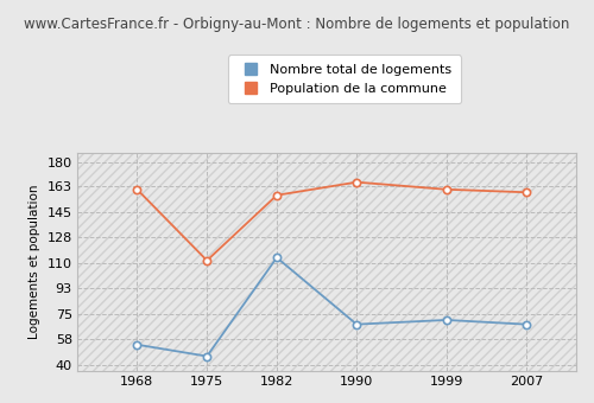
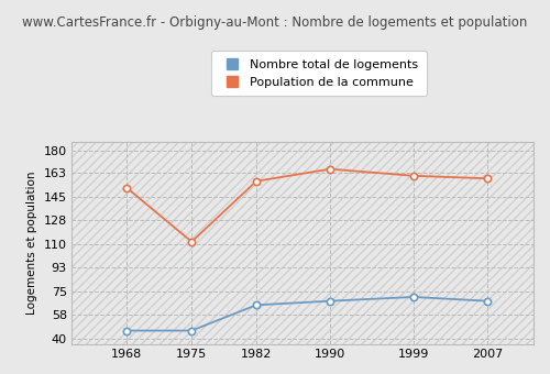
Nombre total de logements/1968: 54 -> 46
Population de la commune/1968: 161 -> 152
Nombre total de logements/1982: 114 -> 65
